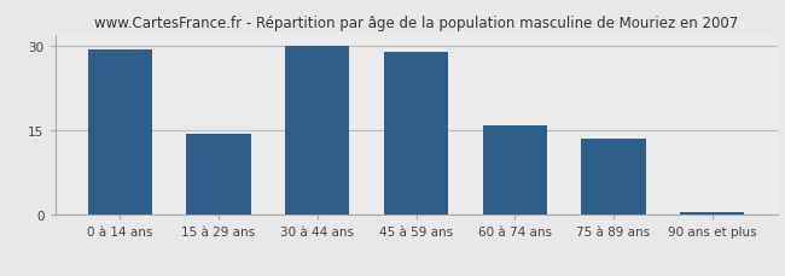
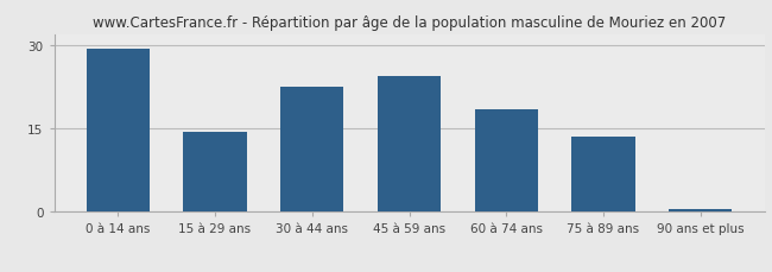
30 à 44 ans: 30.0 -> 22.5
45 à 59 ans: 29.0 -> 24.5
60 à 74 ans: 16.0 -> 18.5
